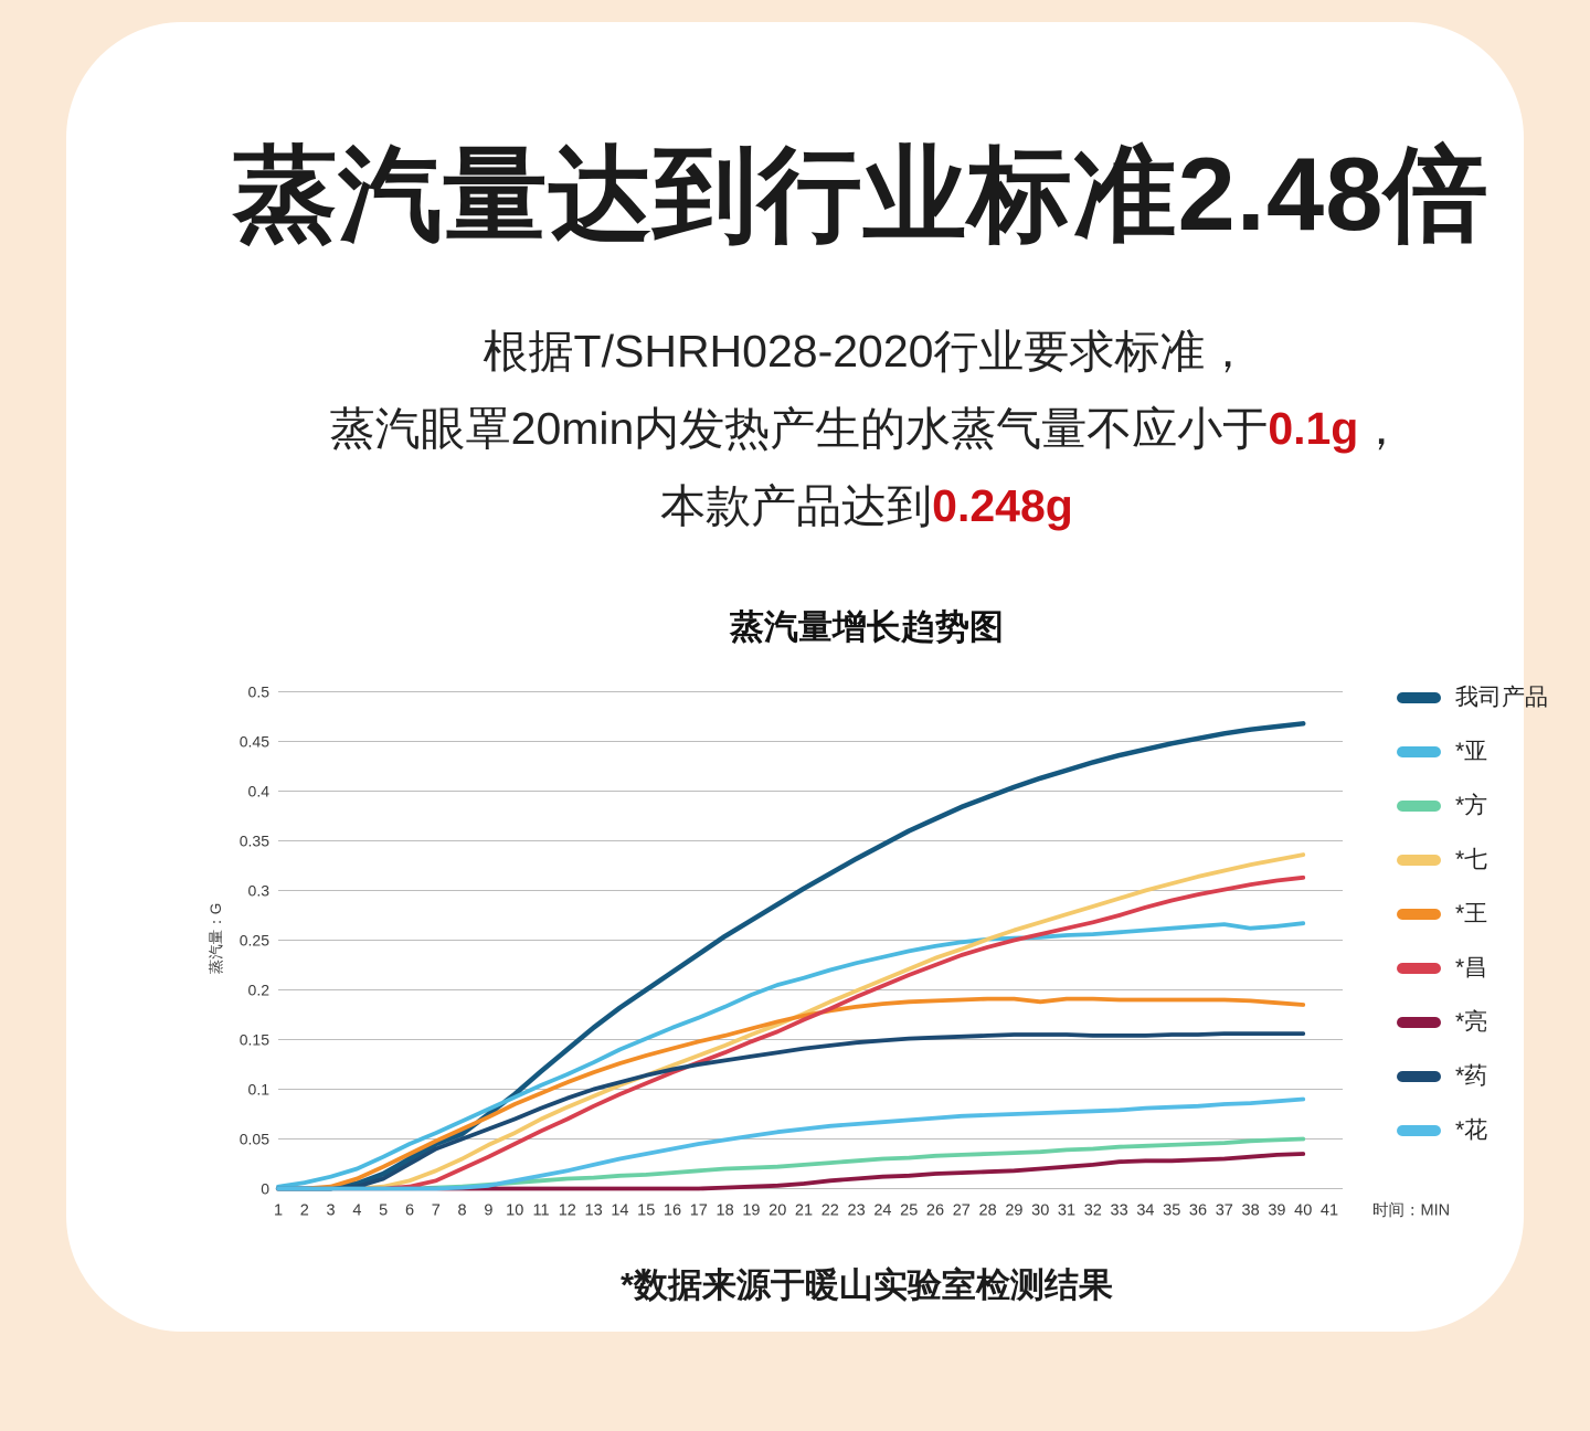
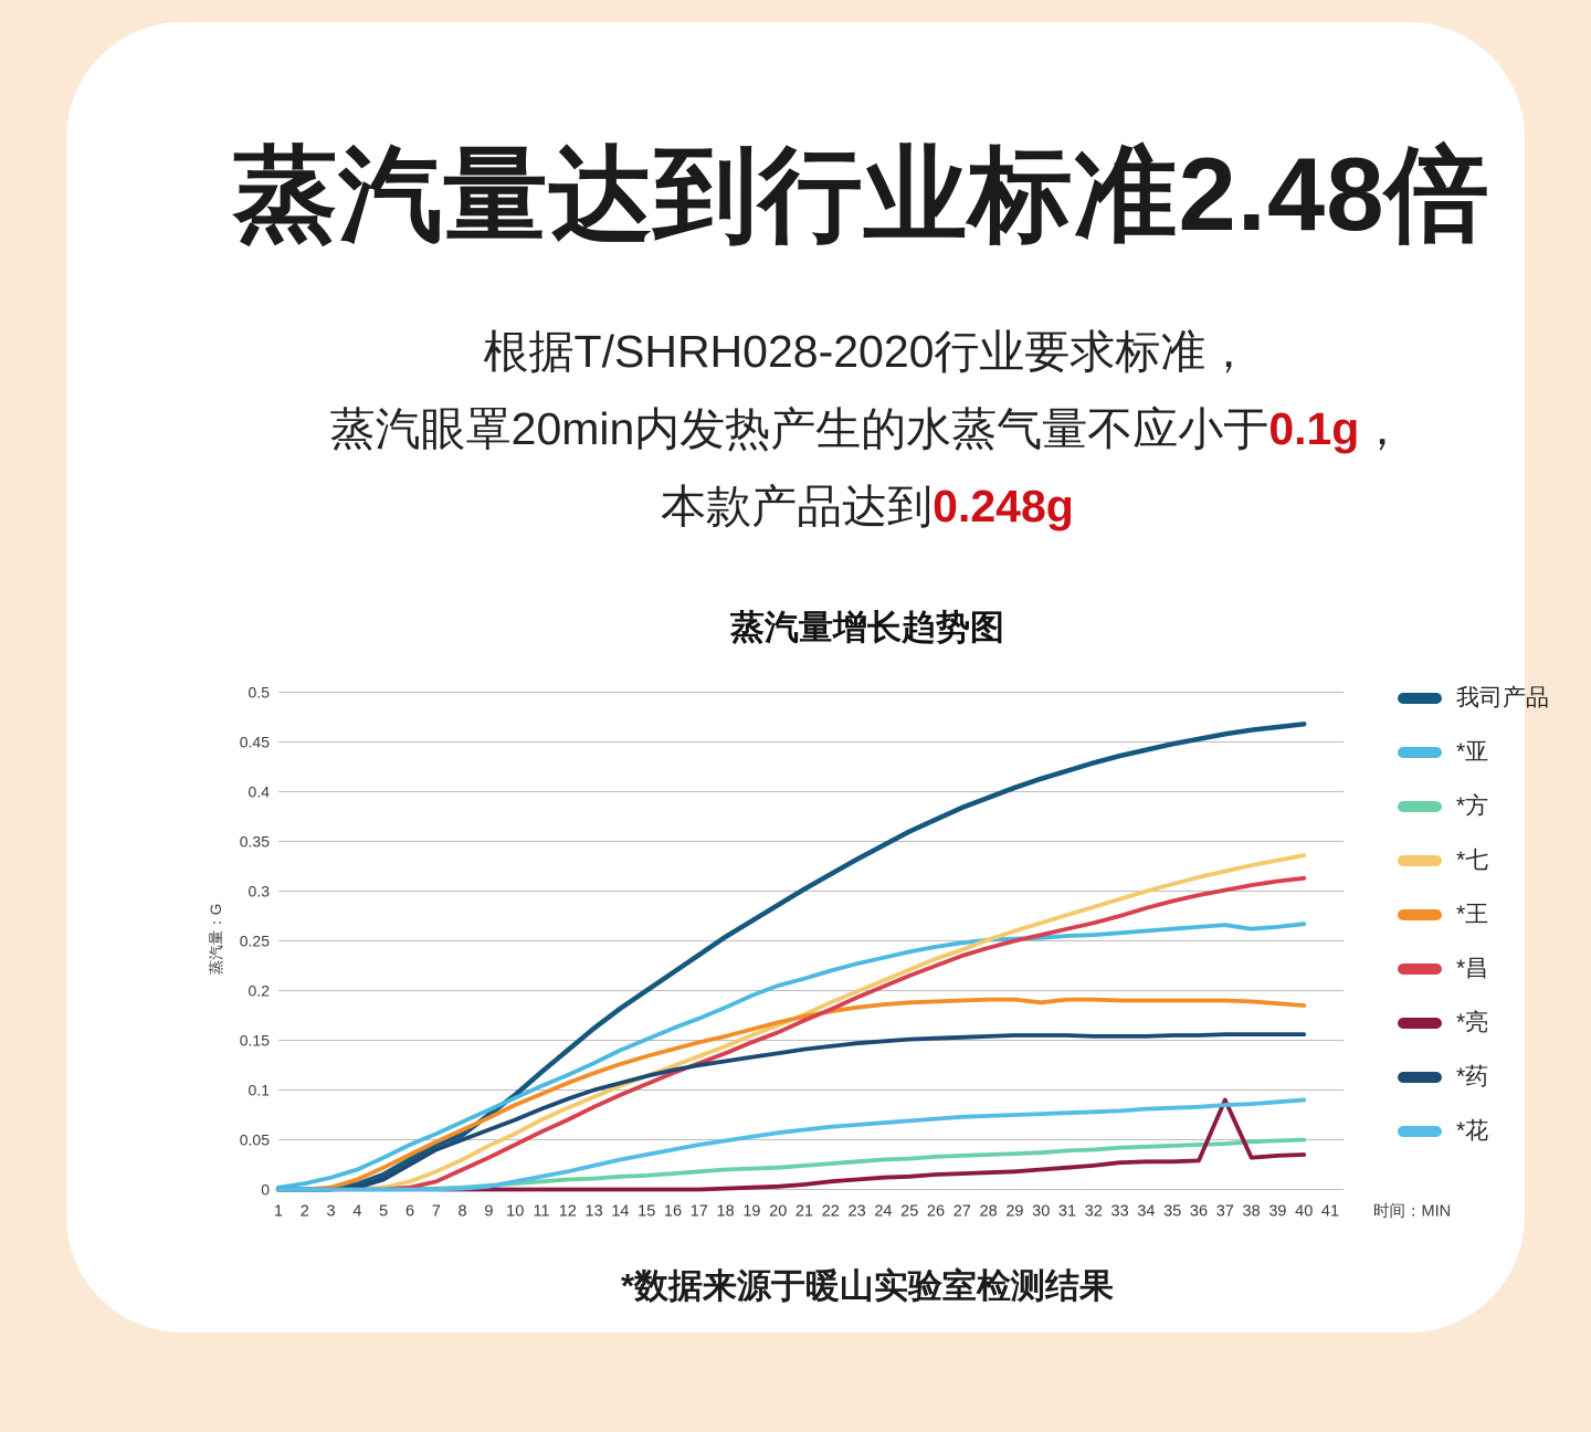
*亮/37: 0.03 -> 0.09
